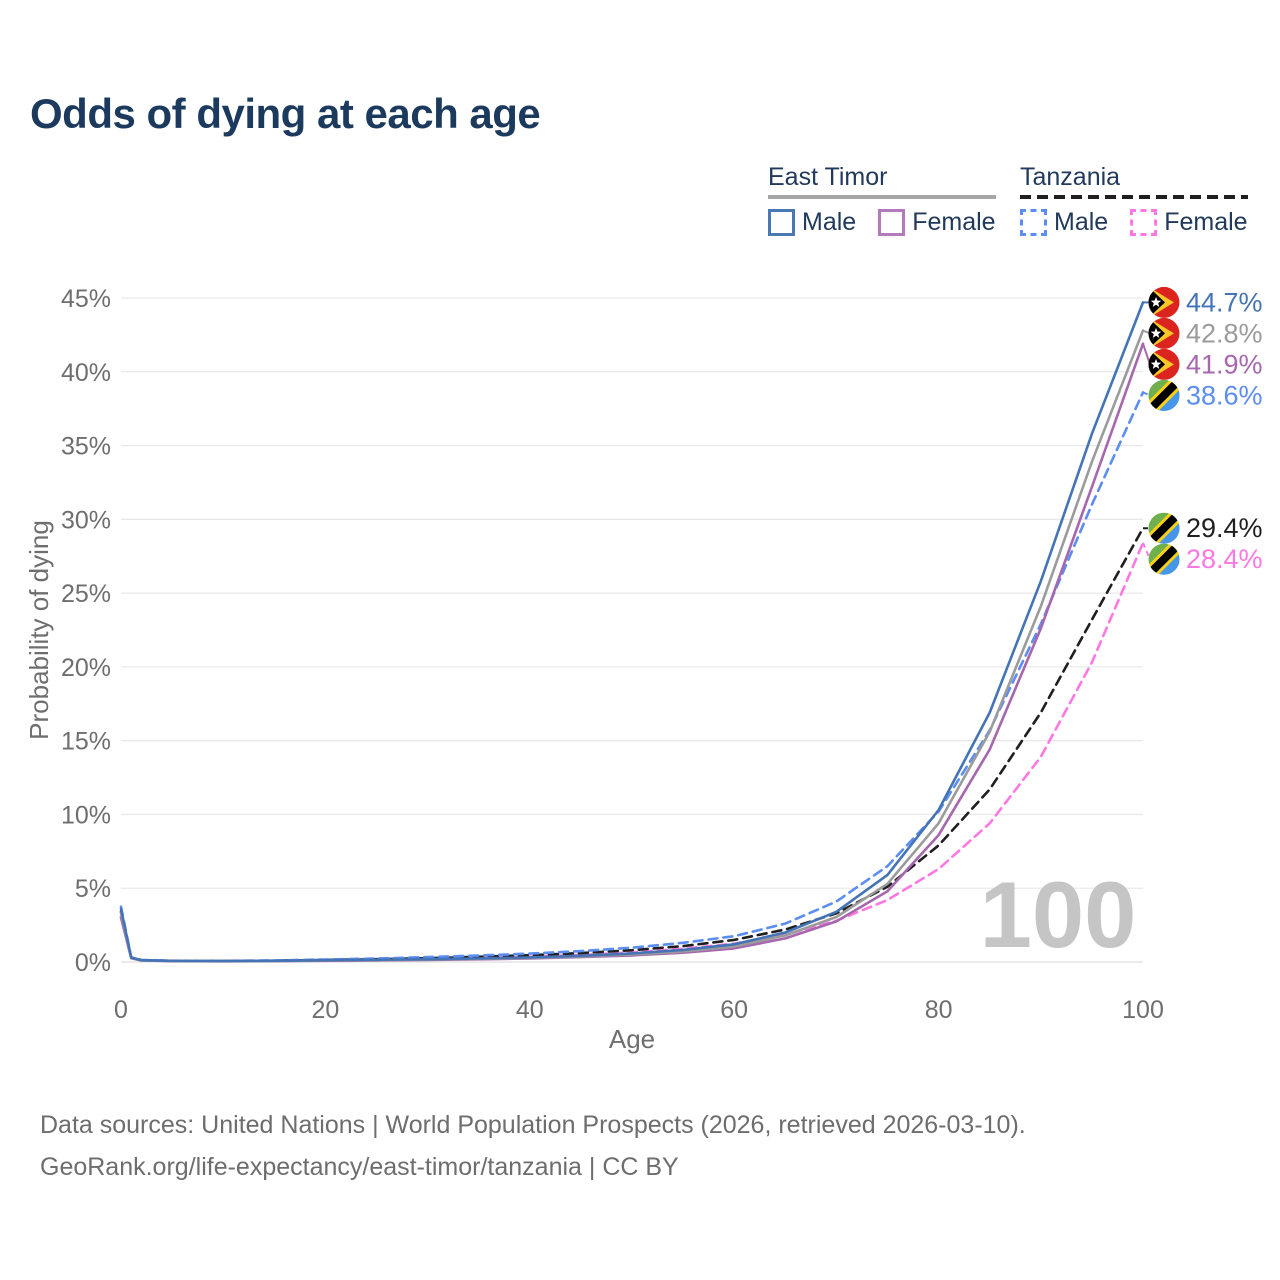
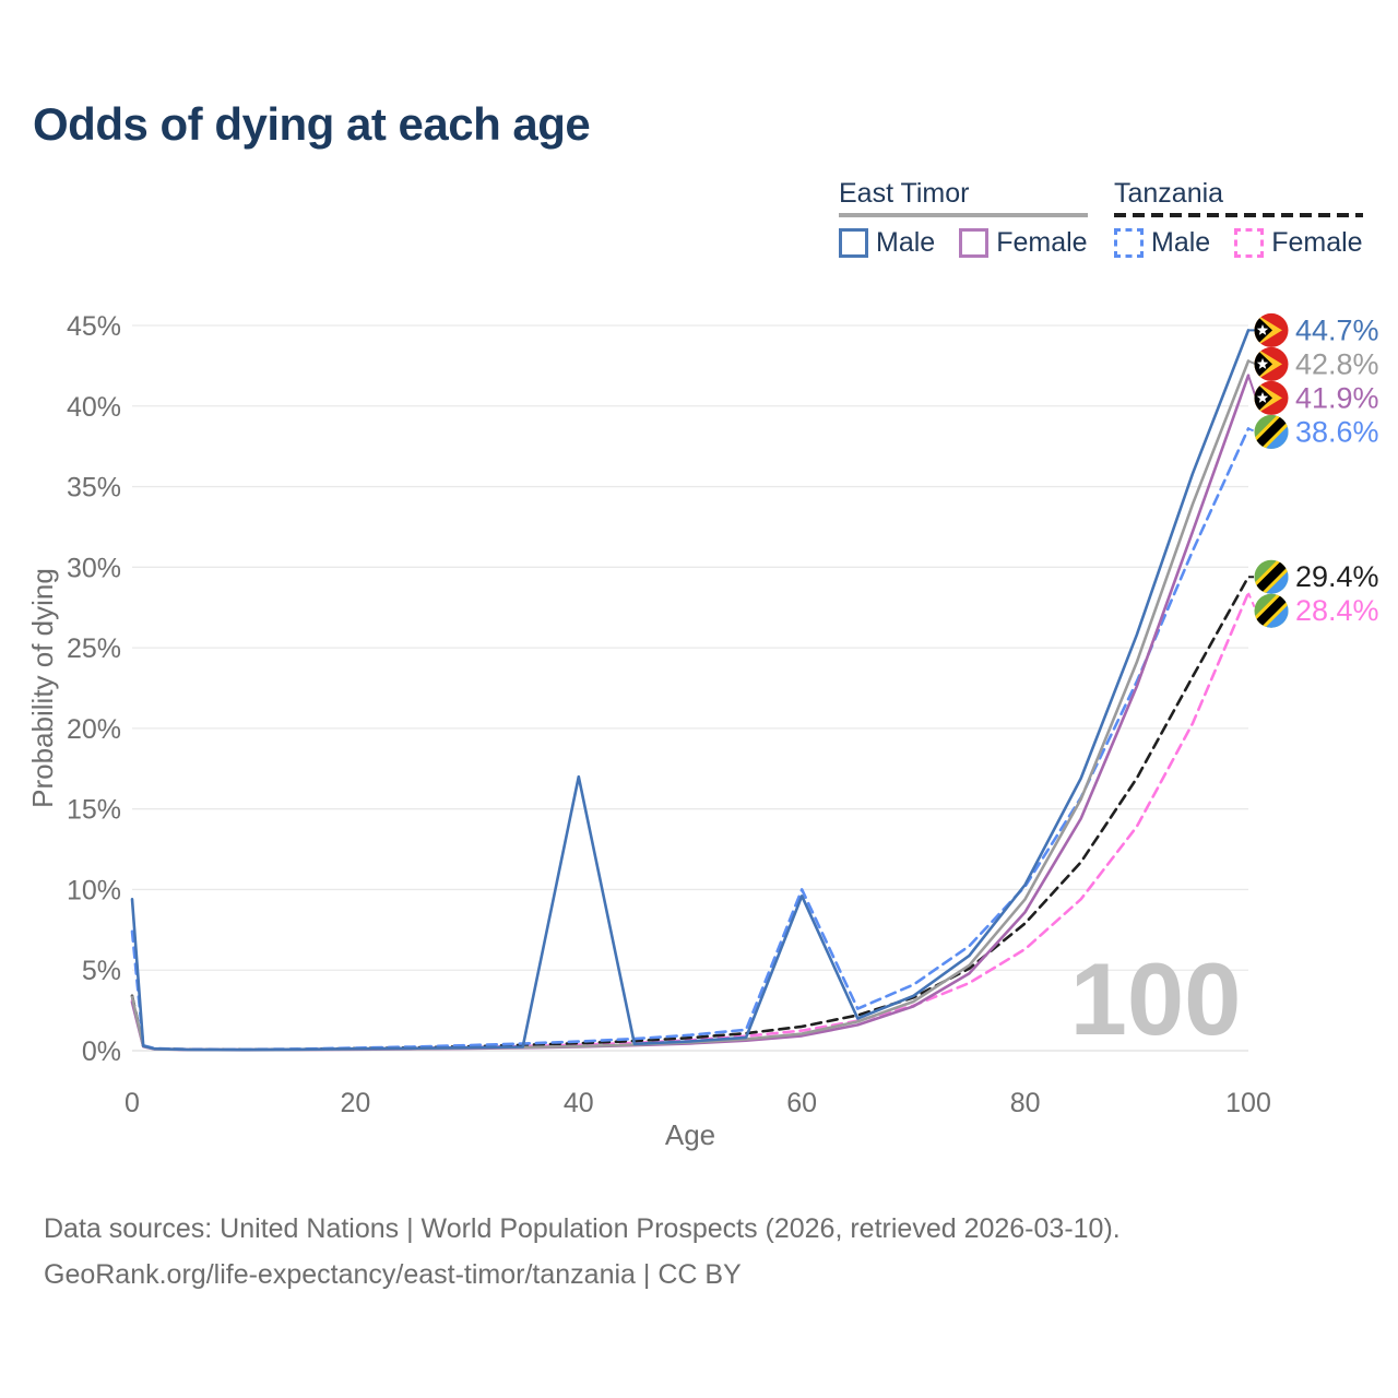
Tanzania Male/0: 3.8% -> 7.4%
East Timor Male/0: 3.6% -> 9.4%
East Timor Male/40: 0.3% -> 17.0%
Tanzania Male/60: 1.8% -> 10.0%
East Timor Male/60: 1.2% -> 9.6%
